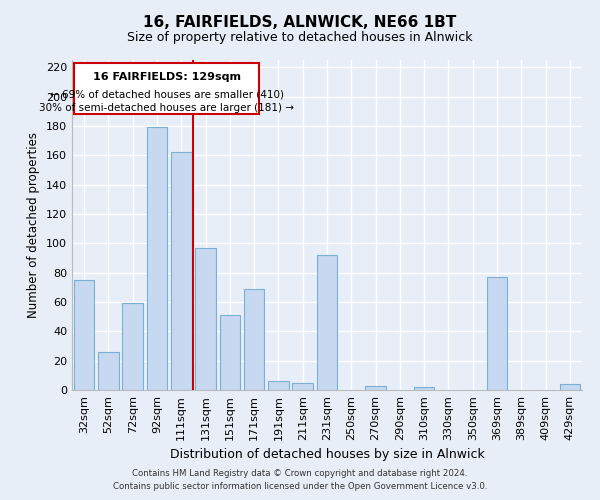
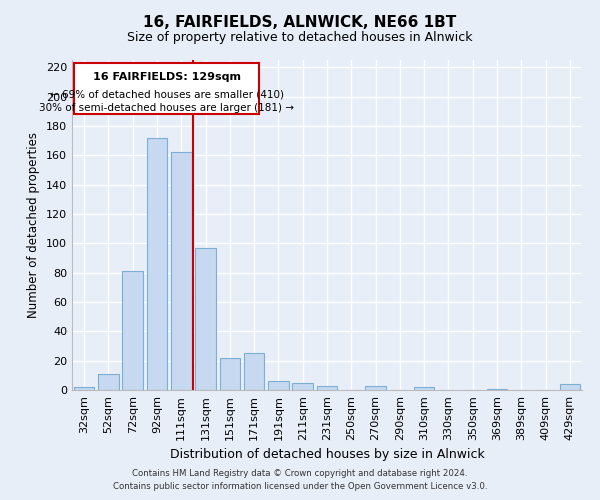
32sqm: 75 -> 2
52sqm: 26 -> 11
72sqm: 59 -> 81
92sqm: 179 -> 172
151sqm: 51 -> 22
171sqm: 69 -> 25
231sqm: 92 -> 3
369sqm: 77 -> 1
